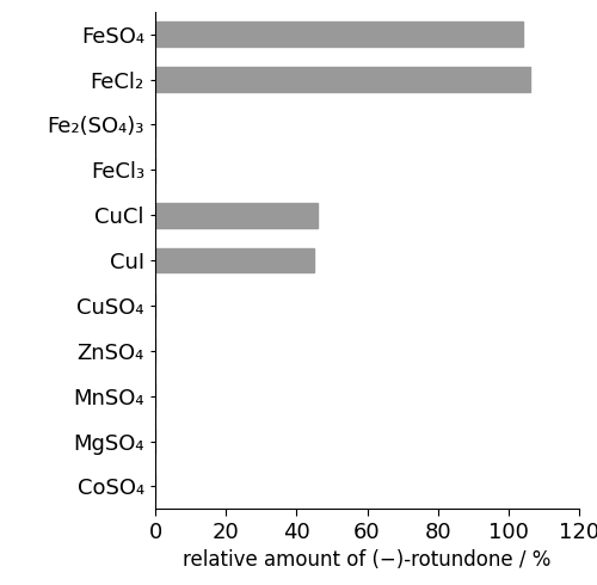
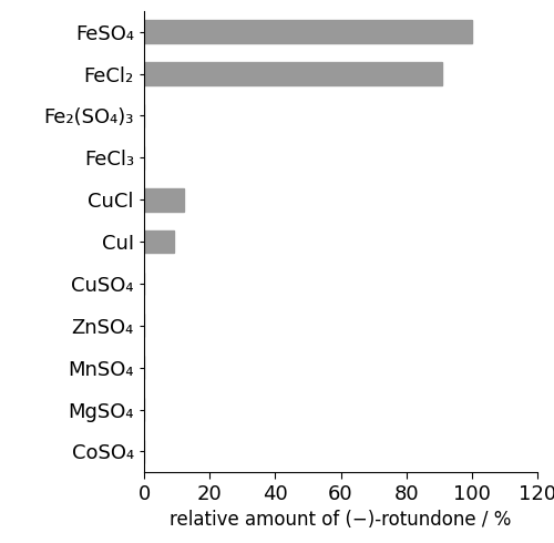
FeSO₄: 104 -> 100
FeCl₂: 106 -> 91
CuCl: 46 -> 12
CuI: 45 -> 9
